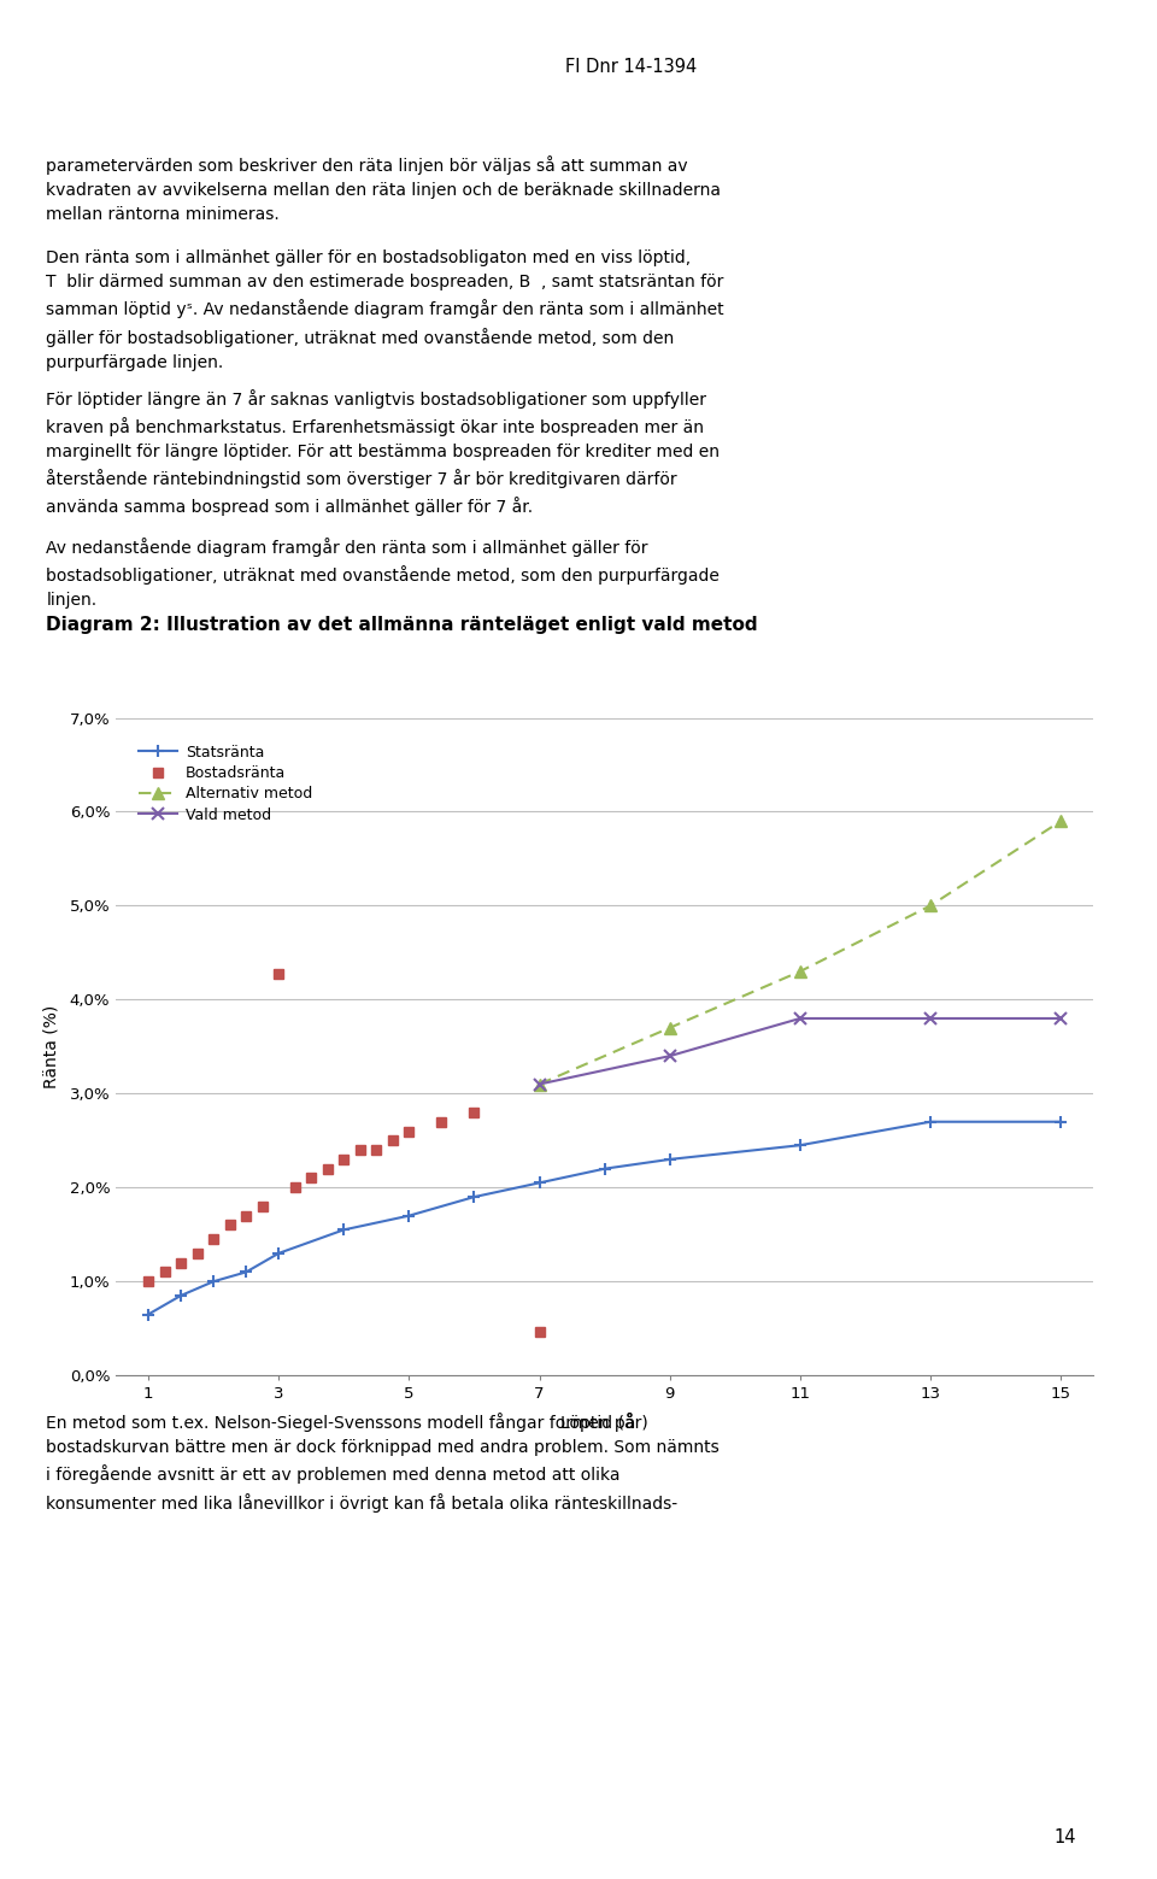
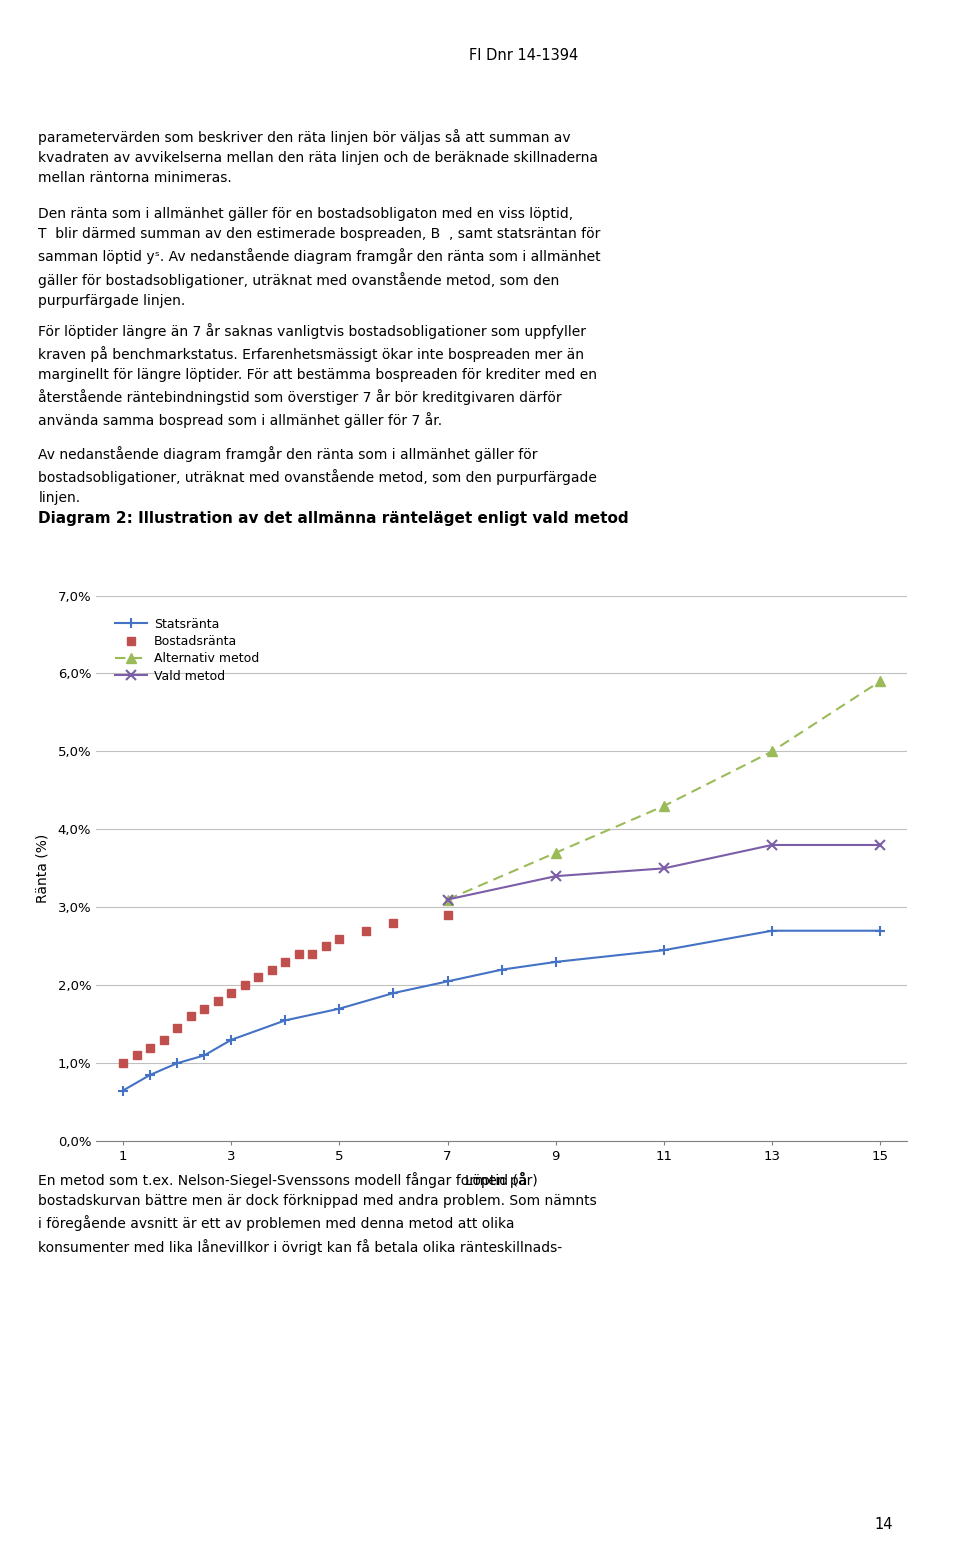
Bostadsränta/3: 4,28% -> 1,90%
Bostadsränta/7: 0,46% -> 2,90%
Vald metod/11: 3,8% -> 3,5%
